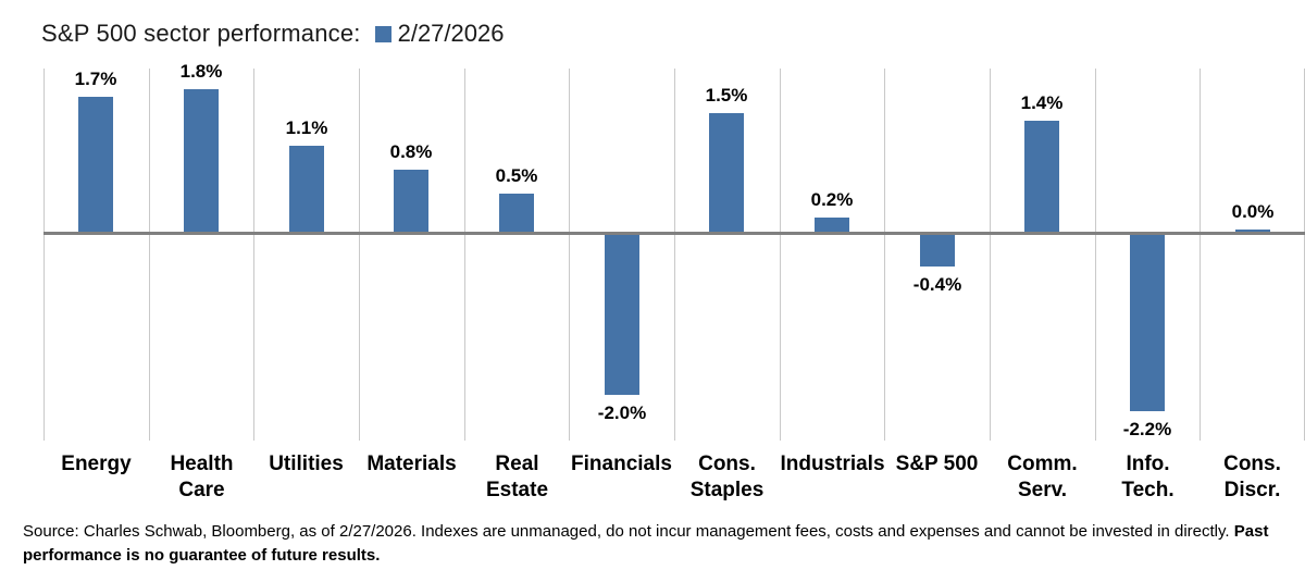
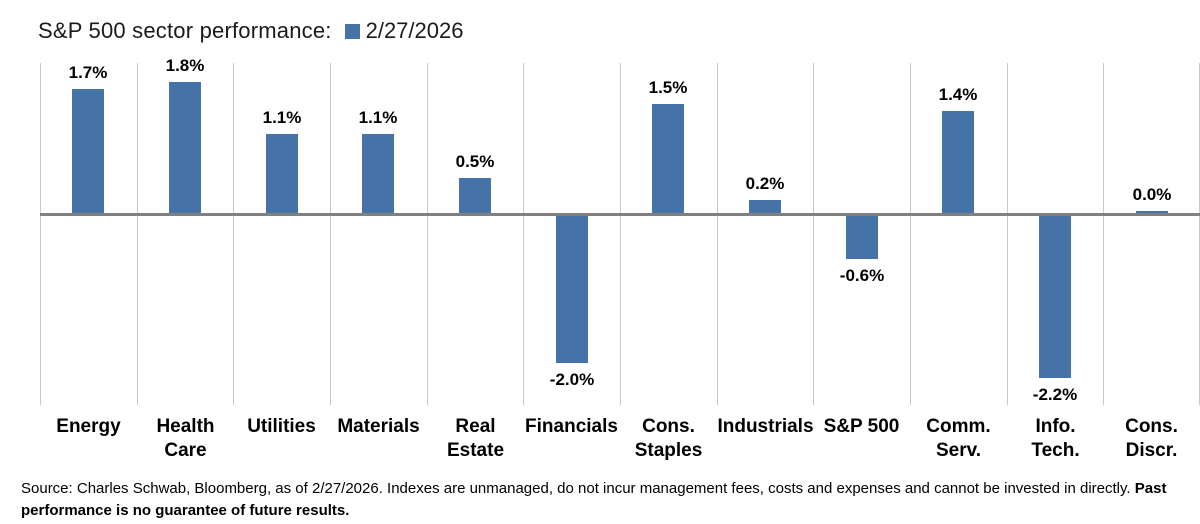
Materials: 0.8% -> 1.1%
S&P 500: -0.4% -> -0.6%
